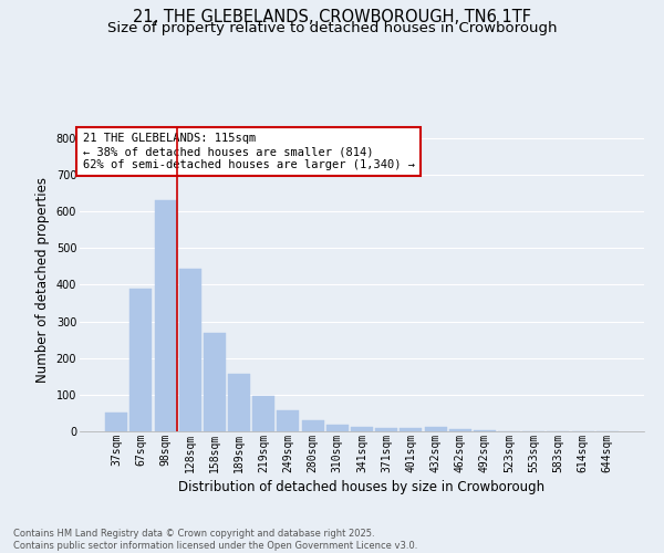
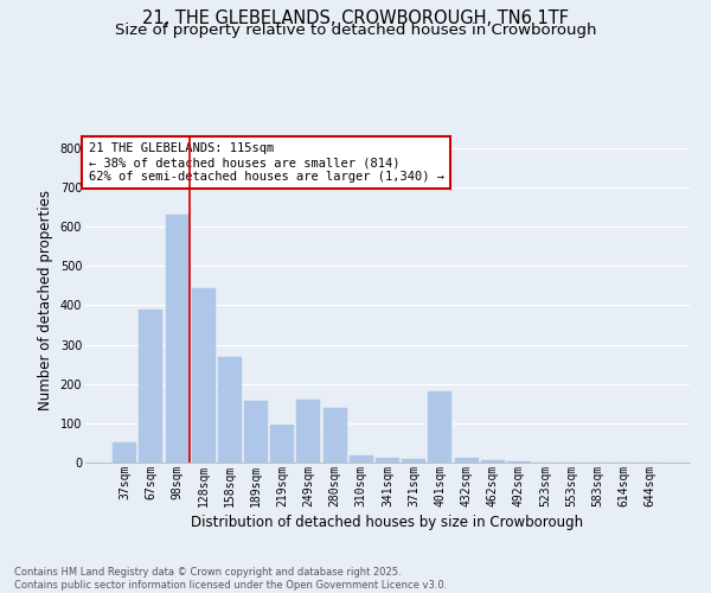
249sqm: 57 -> 160
280sqm: 30 -> 140
401sqm: 10 -> 180
